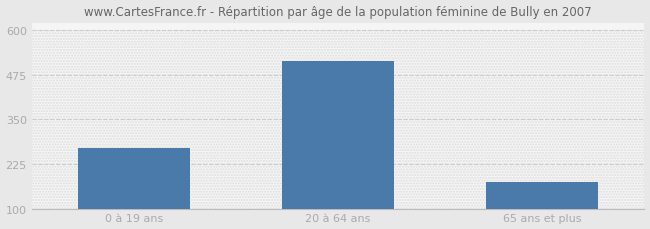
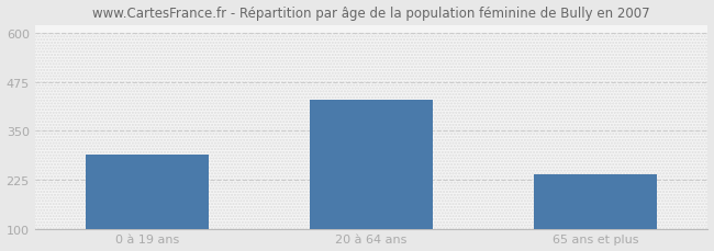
0 à 19 ans: 270 -> 290
20 à 64 ans: 513 -> 430
65 ans et plus: 175 -> 240
